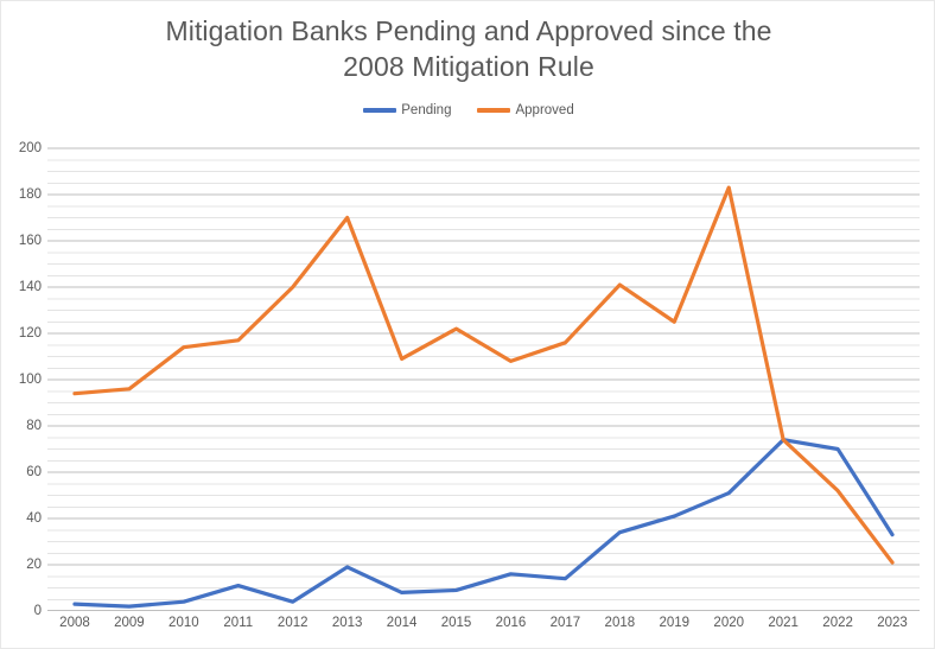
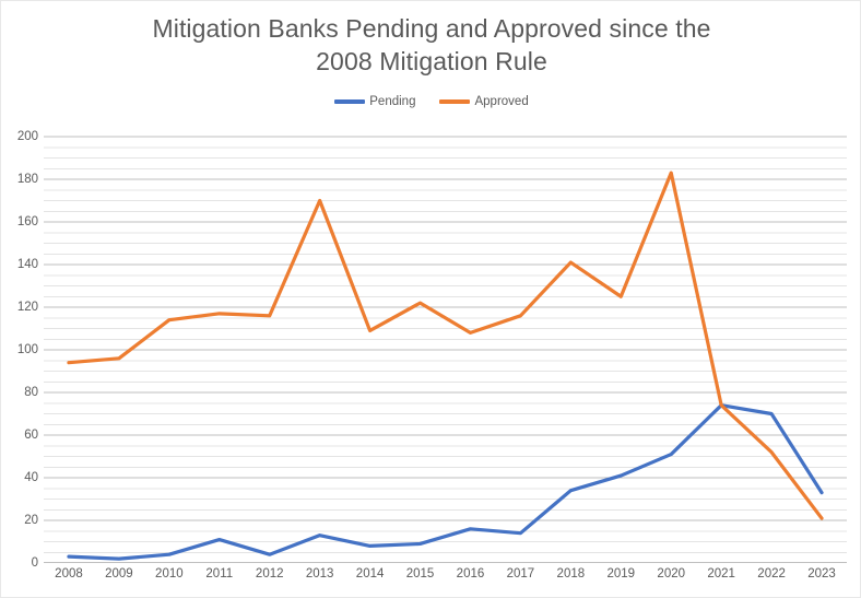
Approved/2012: 140 -> 116
Pending/2013: 19 -> 13
